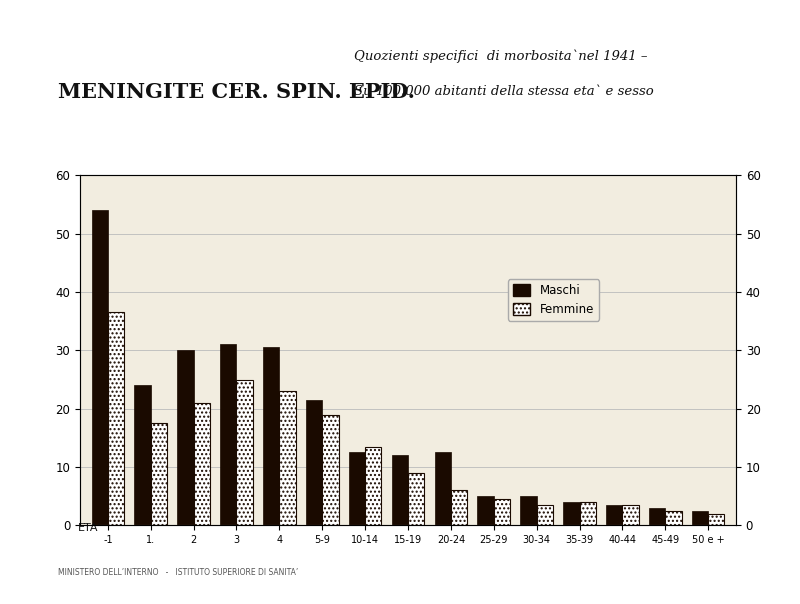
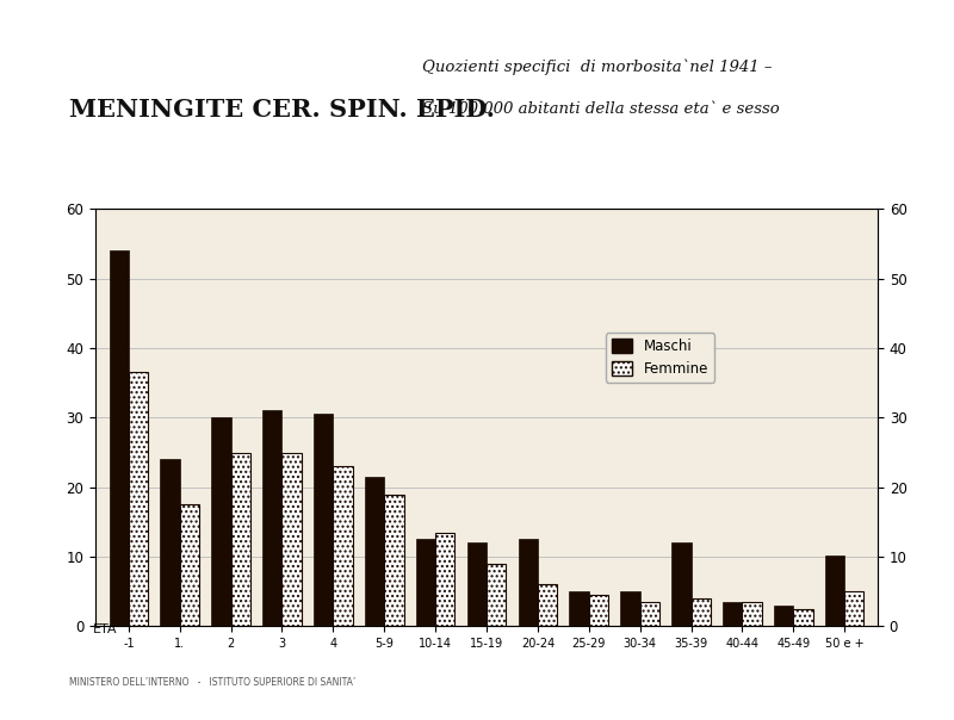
Femmine/2: 21.0 -> 25.0
Maschi/35-39: 4.0 -> 12.0
Maschi/50 e +: 2.5 -> 10.2
Femmine/50 e +: 2.0 -> 5.0
